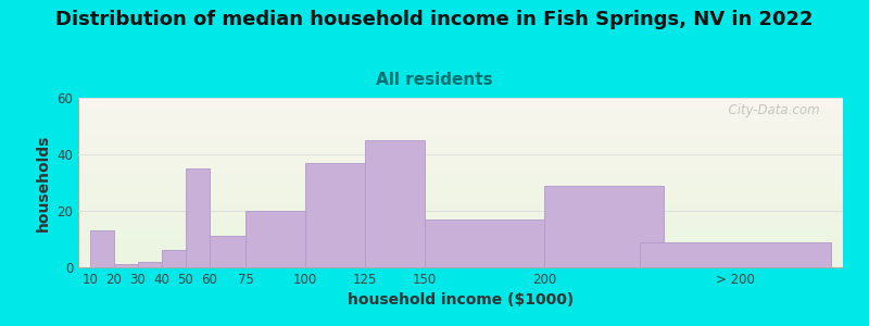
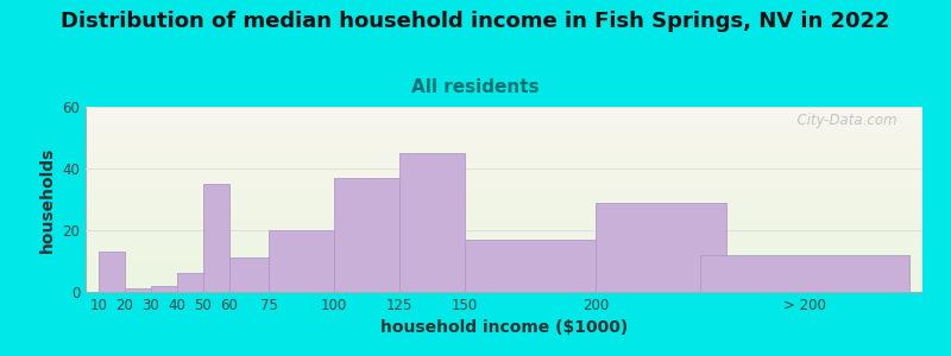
> 200: 9 -> 12
